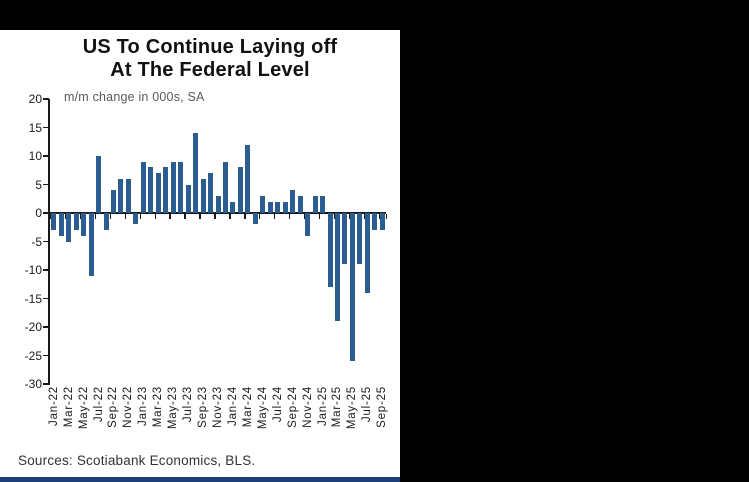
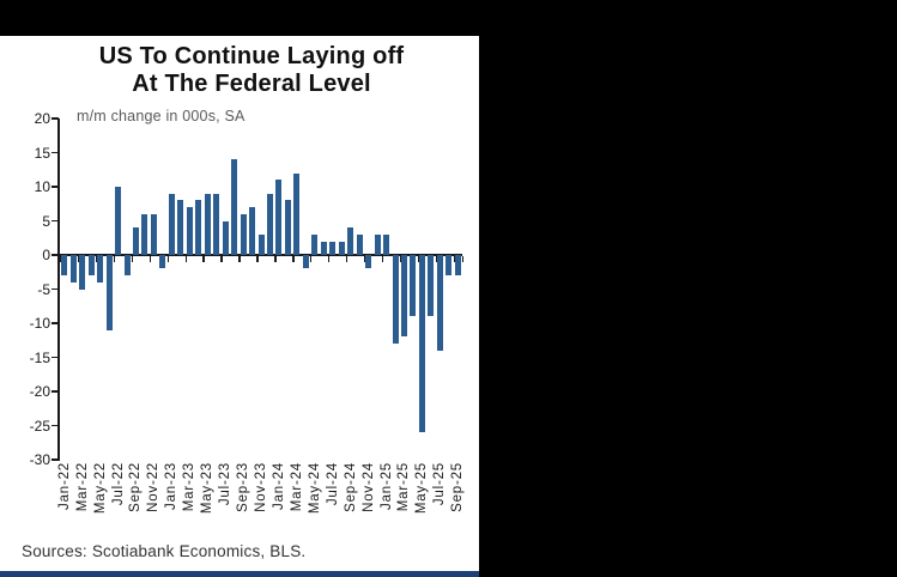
Jan-24: 2 -> 11
Nov-24: -4 -> -2
Mar-25: -19 -> -12
